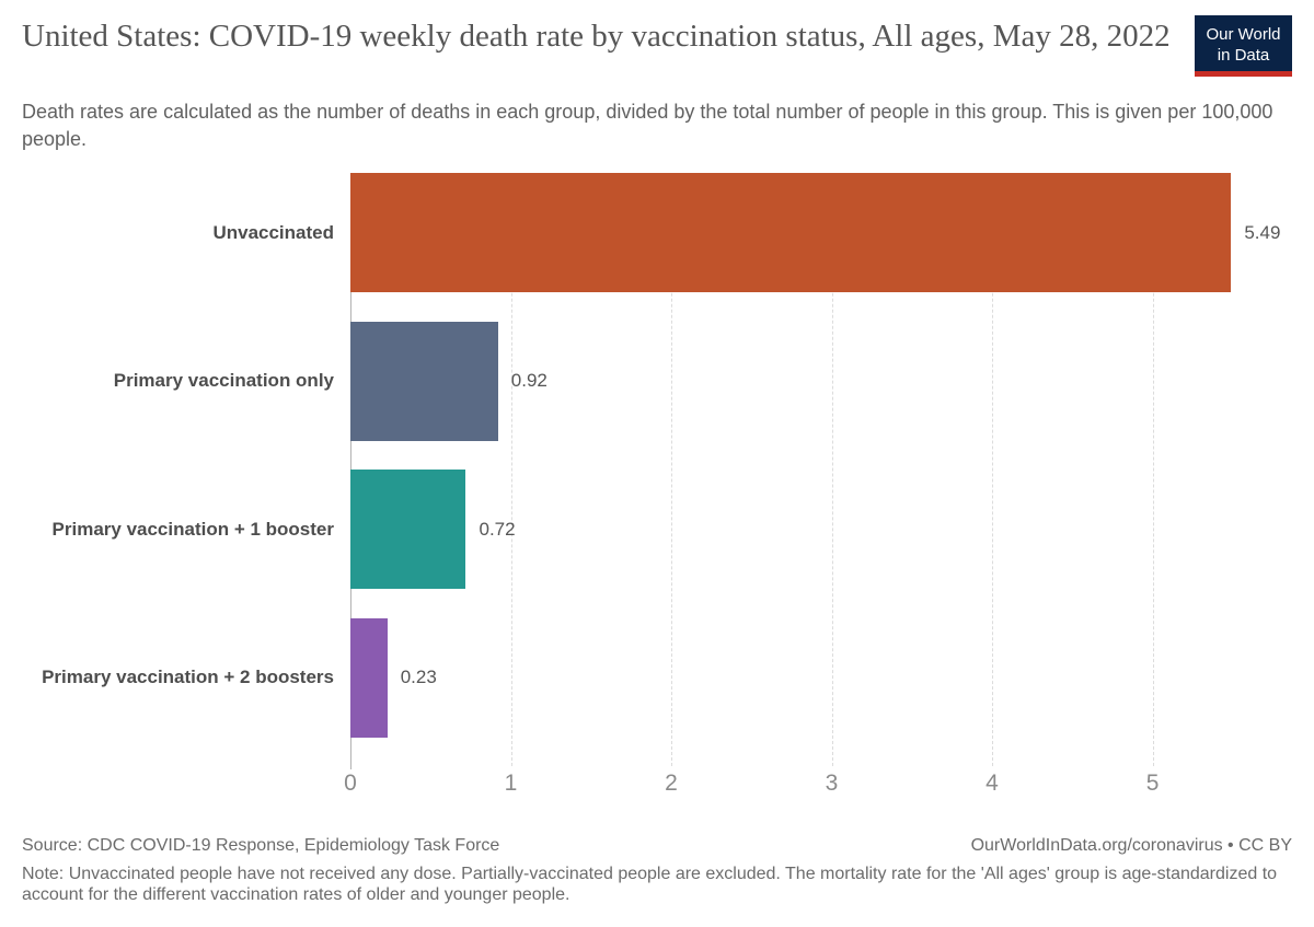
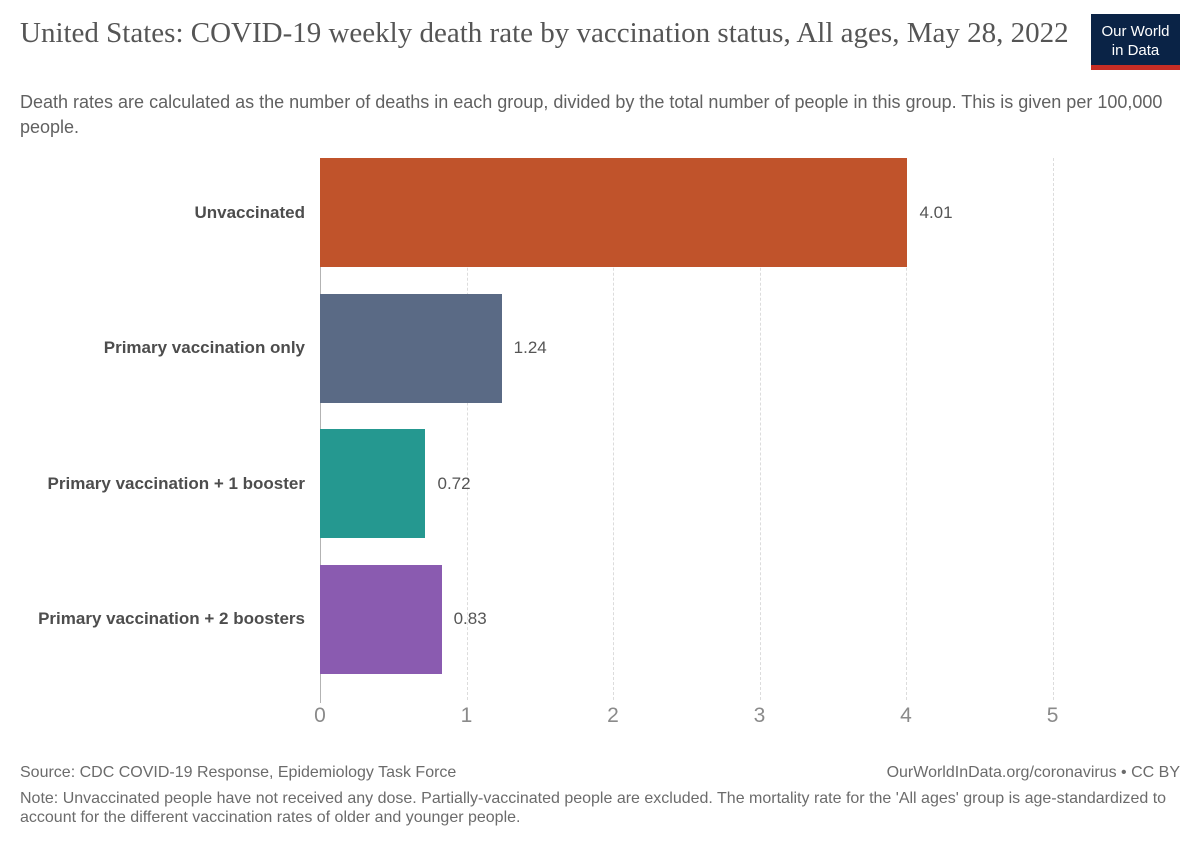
Unvaccinated: 5.49 -> 4.01
Primary vaccination only: 0.92 -> 1.24
Primary vaccination + 2 boosters: 0.23 -> 0.83
